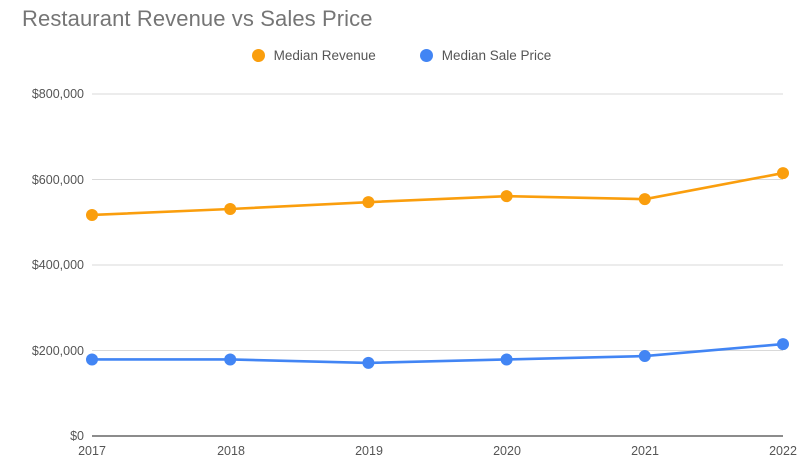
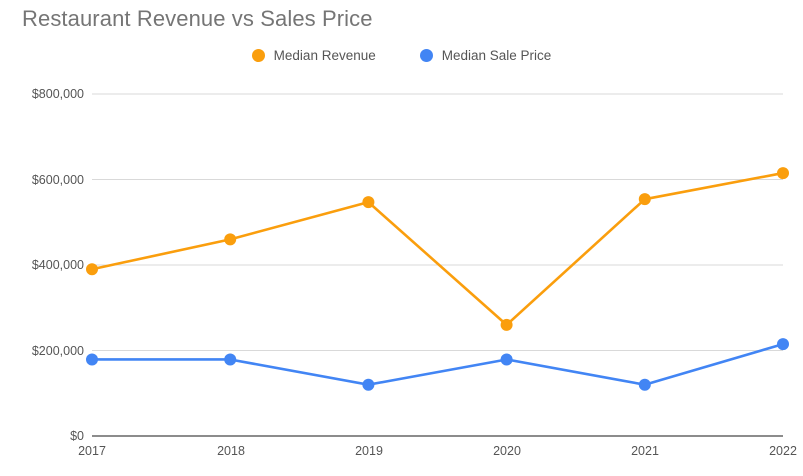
Median Revenue/2017: $520000 -> $390000
Median Revenue/2018: $530000 -> $460000
Median Sale Price/2019: $170000 -> $120000
Median Revenue/2020: $560000 -> $260000
Median Sale Price/2021: $190000 -> $120000
